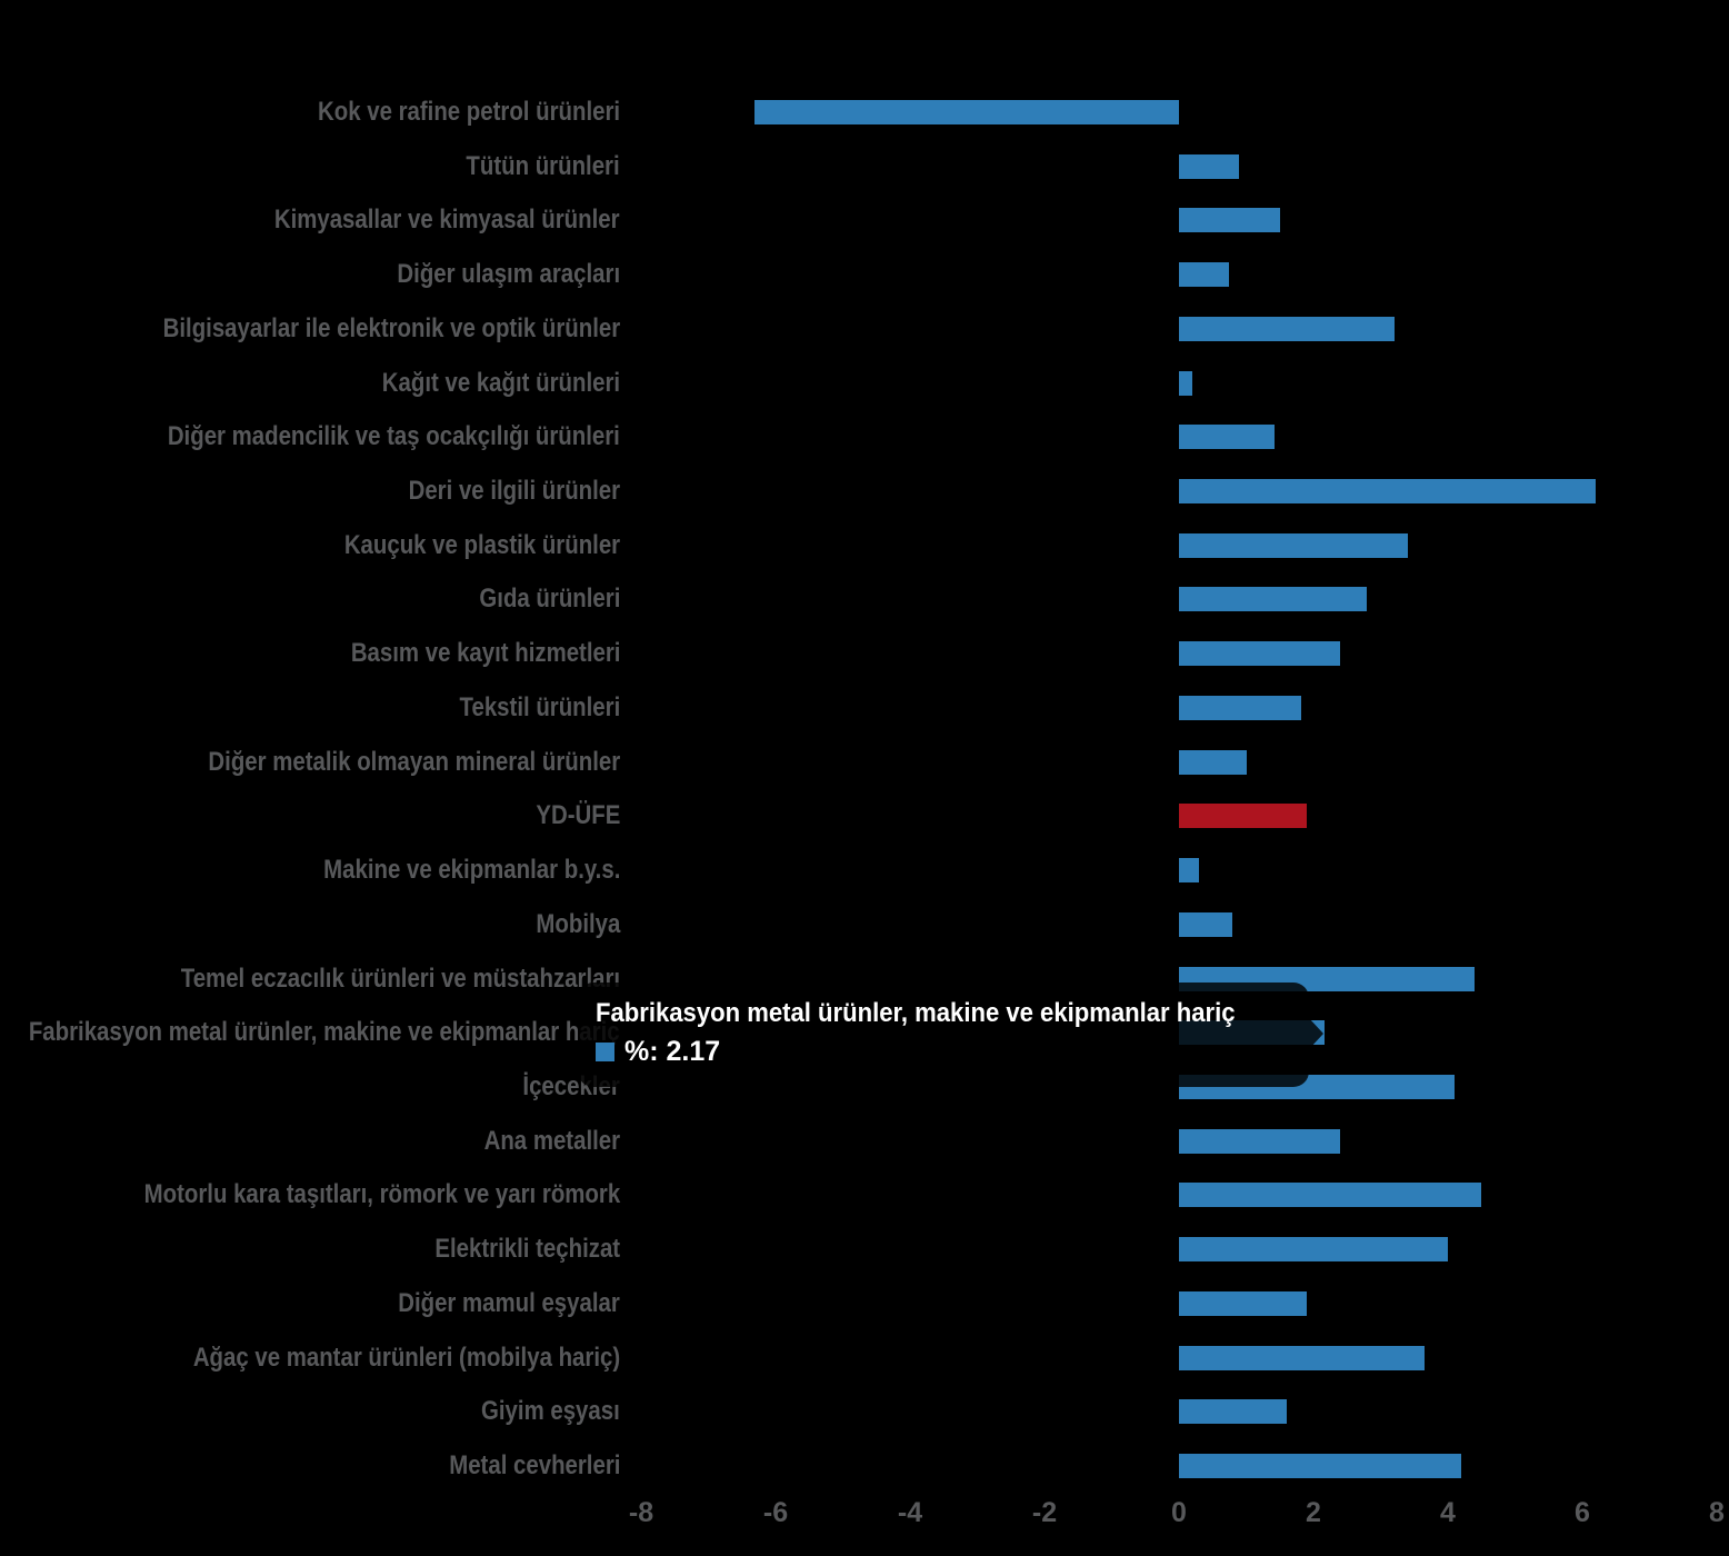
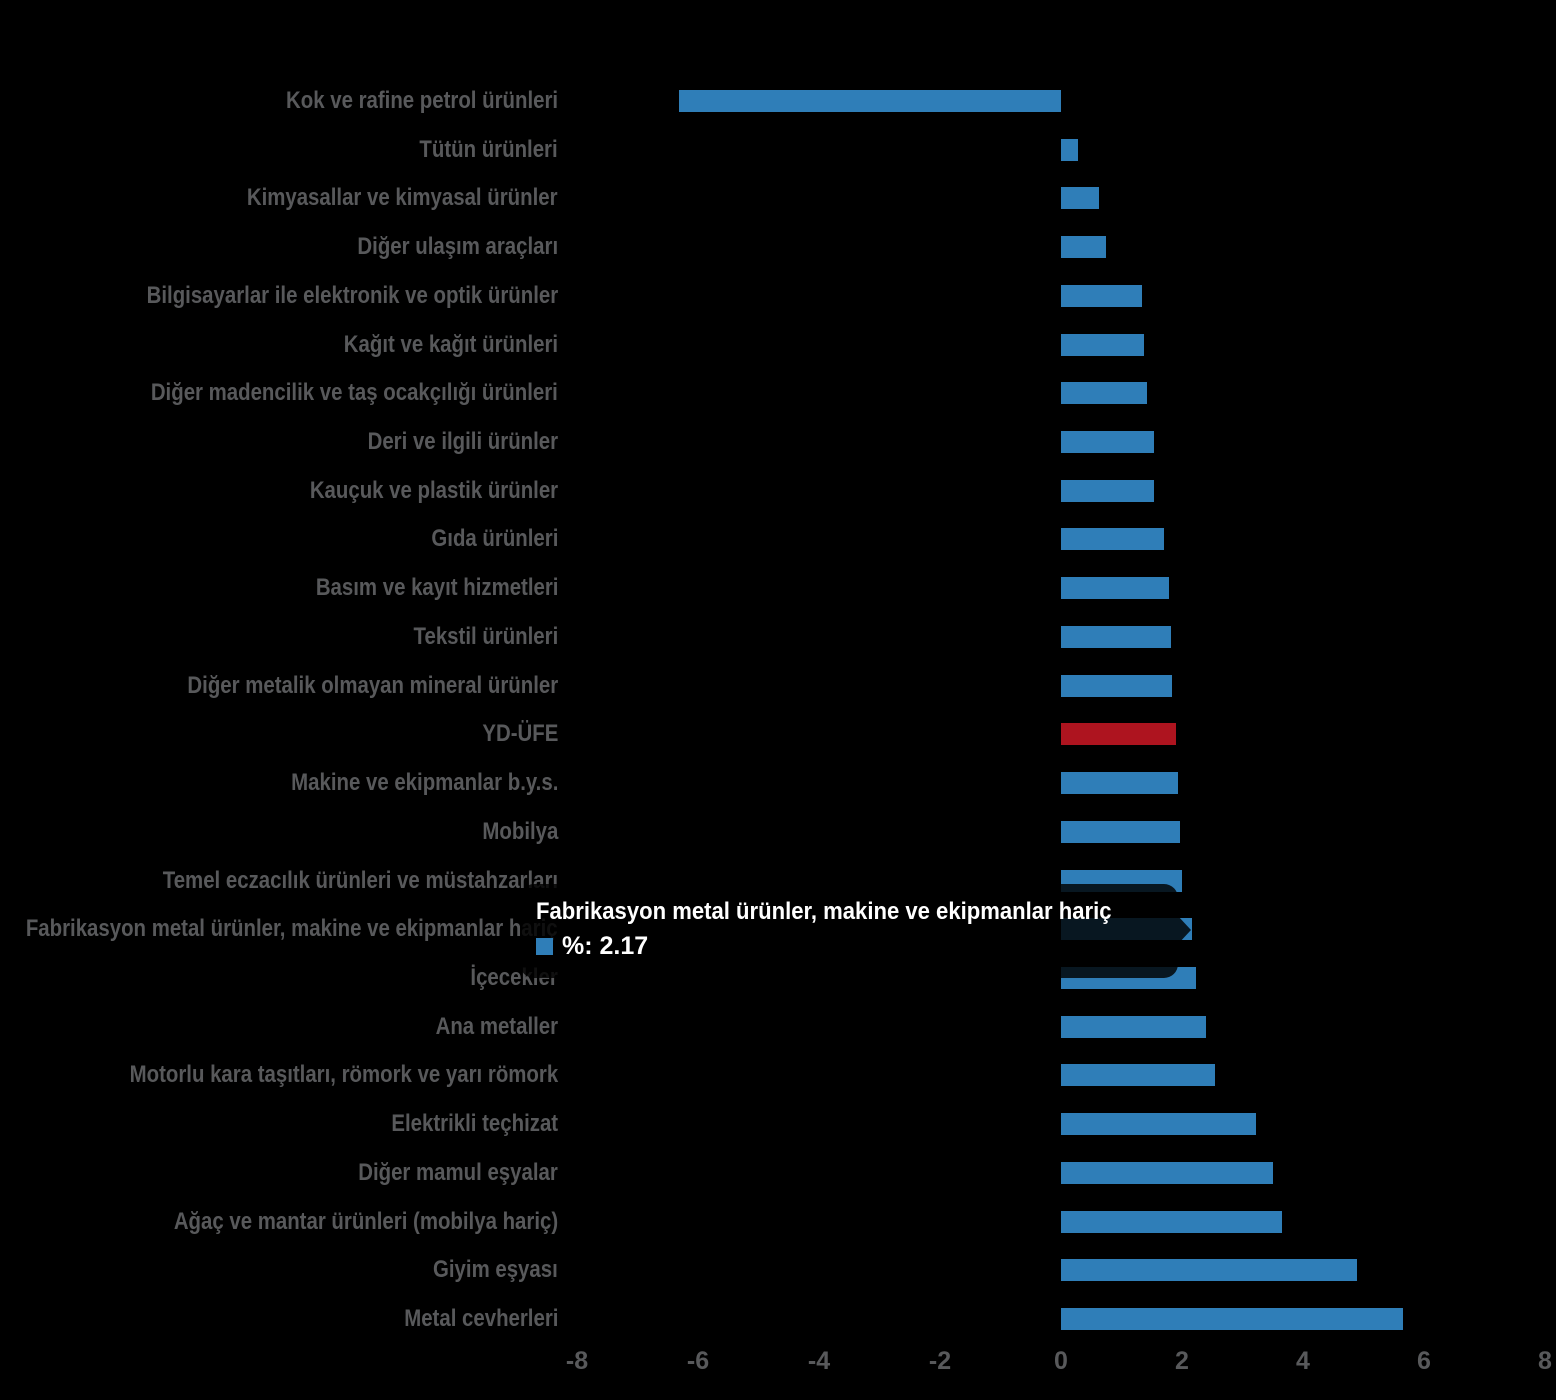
Tütün ürünleri: 0.9 -> 0.3
Kimyasallar ve kimyasal ürünler: 1.5 -> 0.6
Bilgisayarlar ile elektronik ve optik ürünler: 3.2 -> 1.3
Kağıt ve kağıt ürünleri: 0.2 -> 1.4
Deri ve ilgili ürünler: 6.2 -> 1.5
Kauçuk ve plastik ürünler: 3.4 -> 1.5
Gıda ürünleri: 2.8 -> 1.7
Basım ve kayıt hizmetleri: 2.4 -> 1.8
Diğer metalik olmayan mineral ürünler: 1.0 -> 1.8
Makine ve ekipmanlar b.y.s.: 0.3 -> 1.9
Mobilya: 0.8 -> 2.0
Temel eczacılık ürünleri ve müstahzarları: 4.4 -> 2.0
İçecekler: 4.1 -> 2.2
Motorlu kara taşıtları, römork ve yarı römork: 4.5 -> 2.5
Elektrikli teçhizat: 4.0 -> 3.2
Diğer mamul eşyalar: 1.9 -> 3.5
Giyim eşyası: 1.6 -> 4.9
Metal cevherleri: 4.2 -> 5.7
